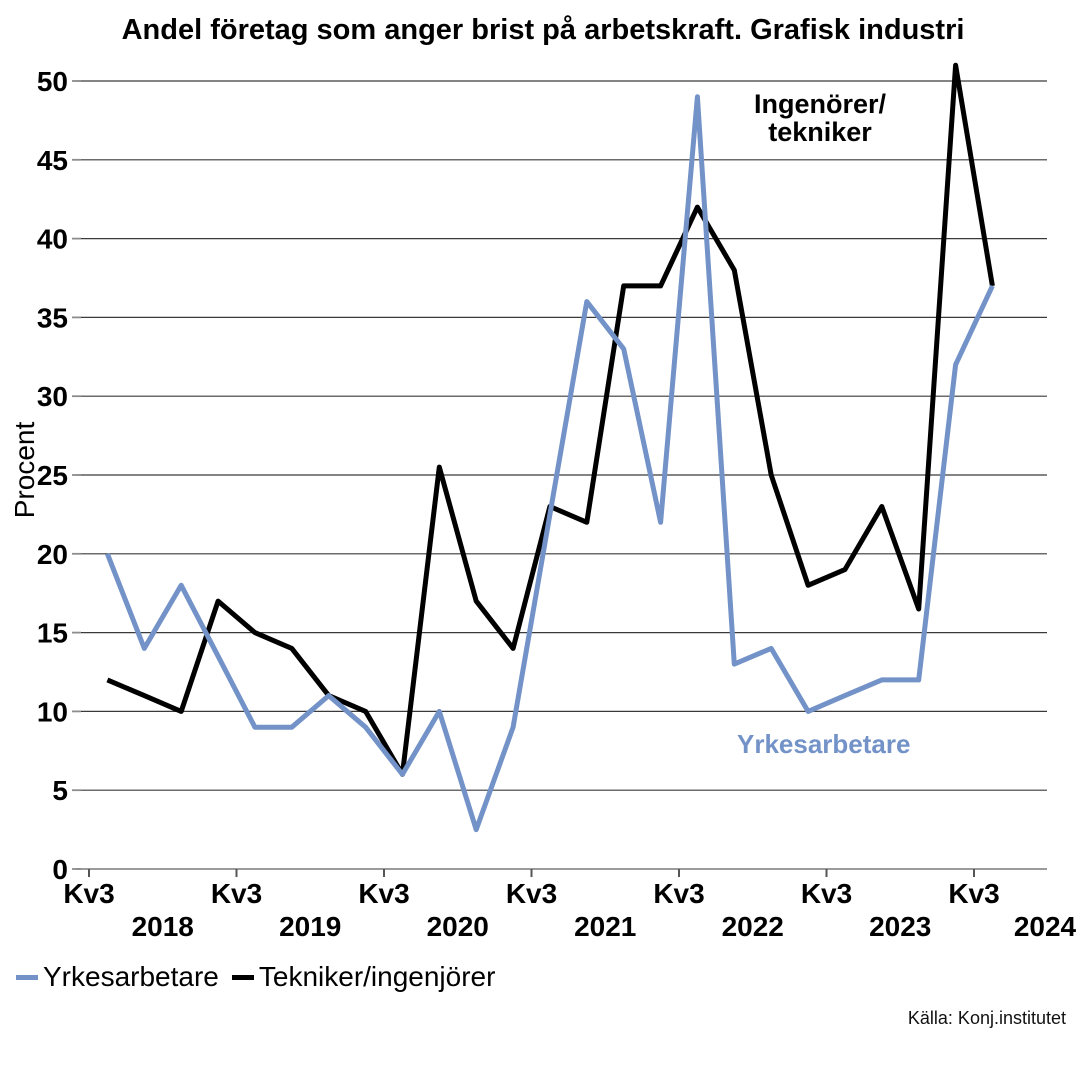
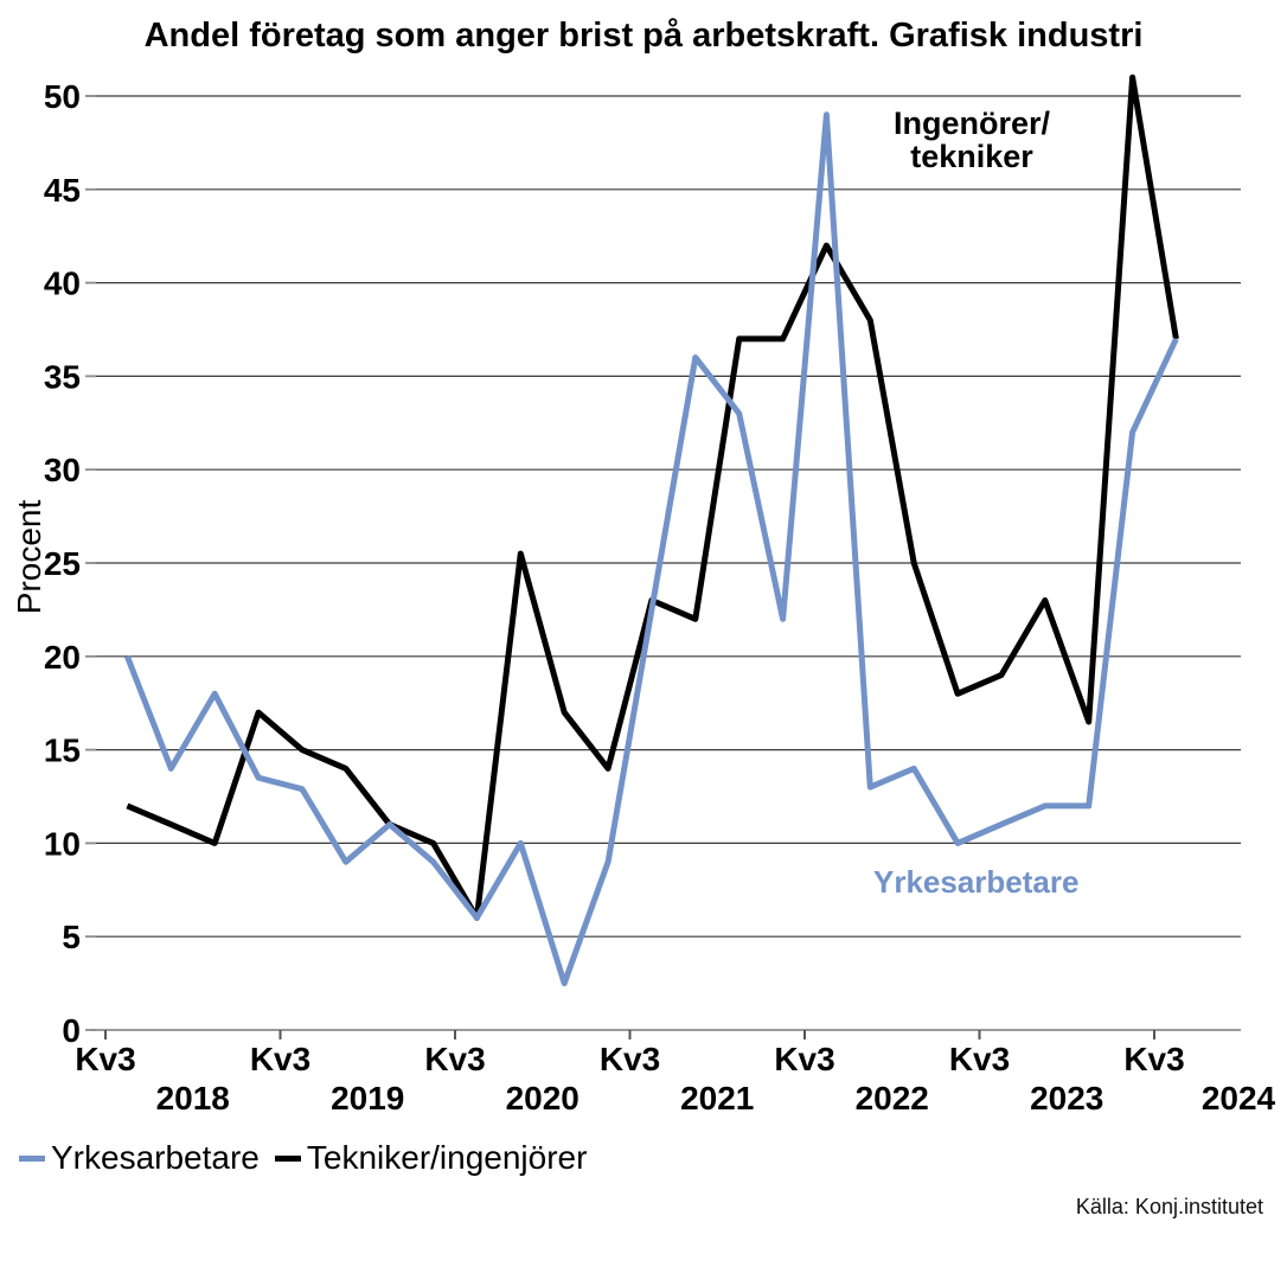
Yrkesarbetare/Kv3 2018: 9.0 -> 12.9
